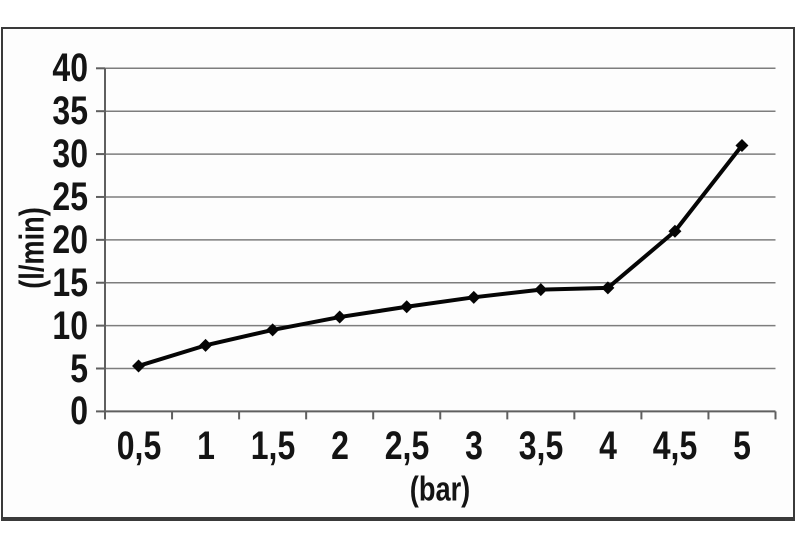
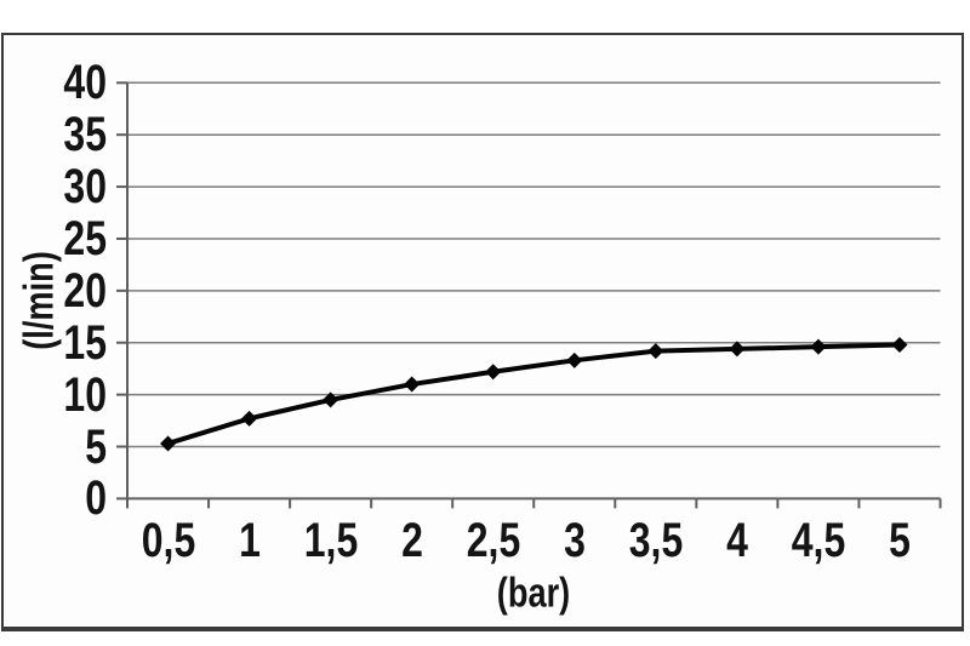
4,5: 21 -> 15
5: 31 -> 15
